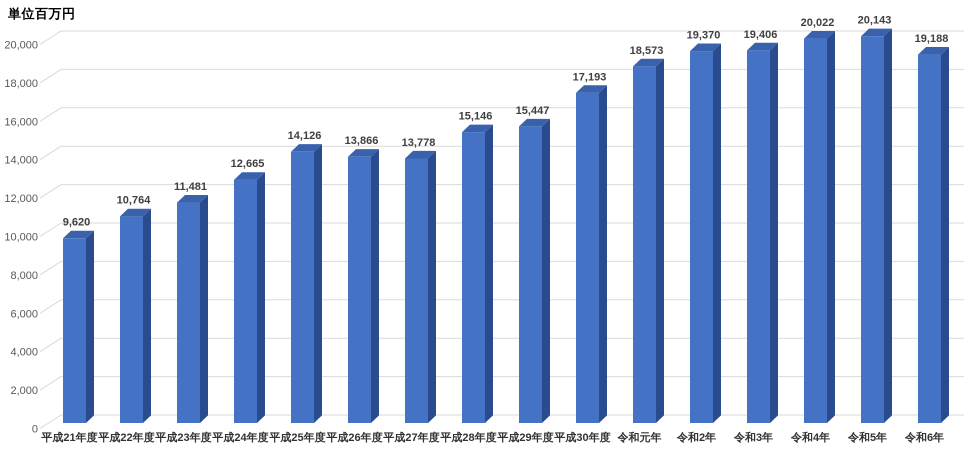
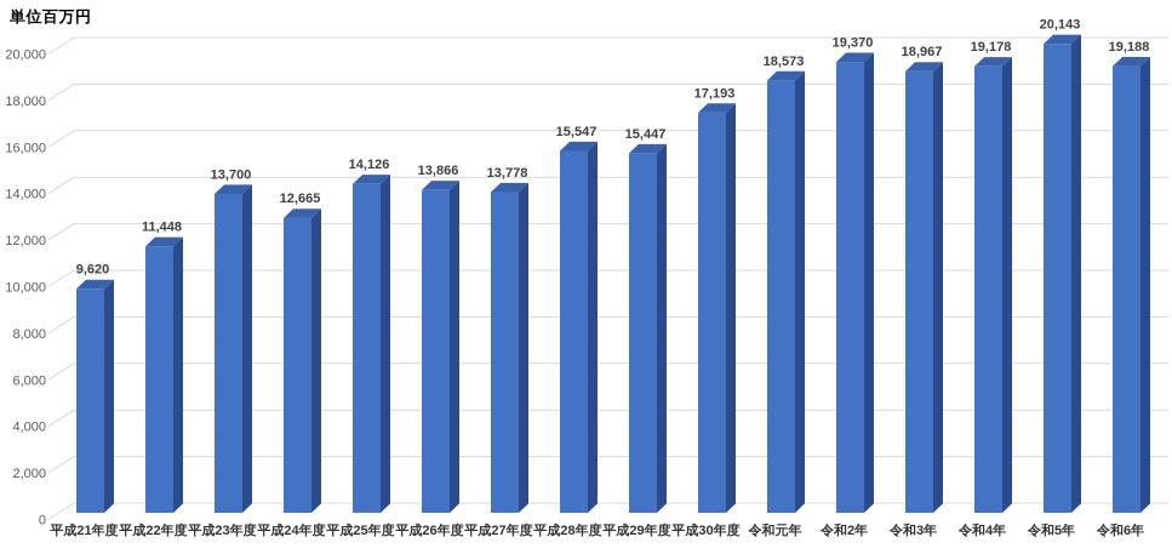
平成22年度: 10,764 -> 11,448
平成23年度: 11,481 -> 13,700
平成28年度: 15,146 -> 15,547
令和3年: 19,406 -> 18,967
令和4年: 20,022 -> 19,178
